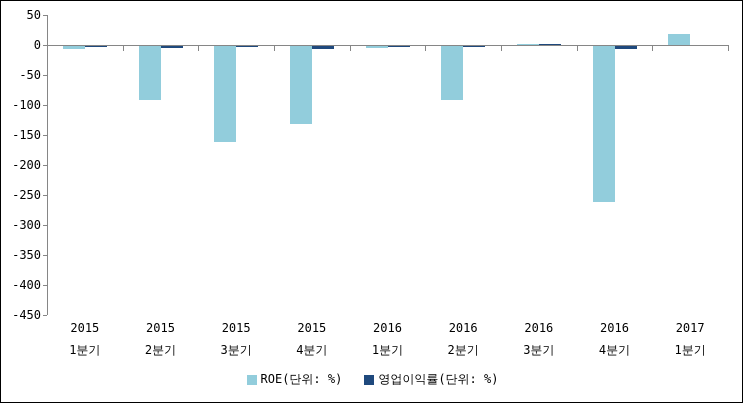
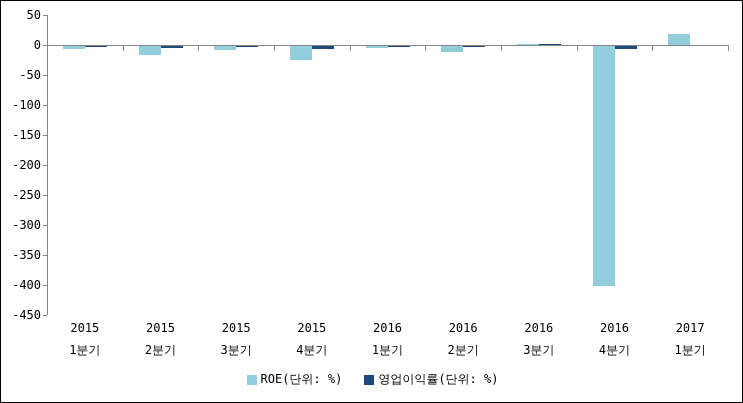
ROE(단위: %)/2015 2분기: -90 -> -20
ROE(단위: %)/2015 3분기: -160 -> -10
ROE(단위: %)/2015 4분기: -130 -> -20
ROE(단위: %)/2016 2분기: -90 -> -10
ROE(단위: %)/2016 4분기: -260 -> -400
